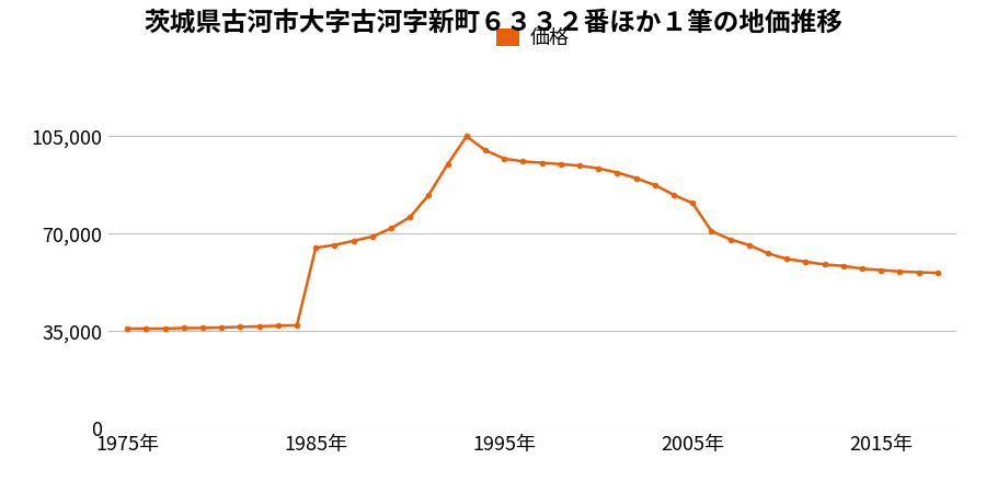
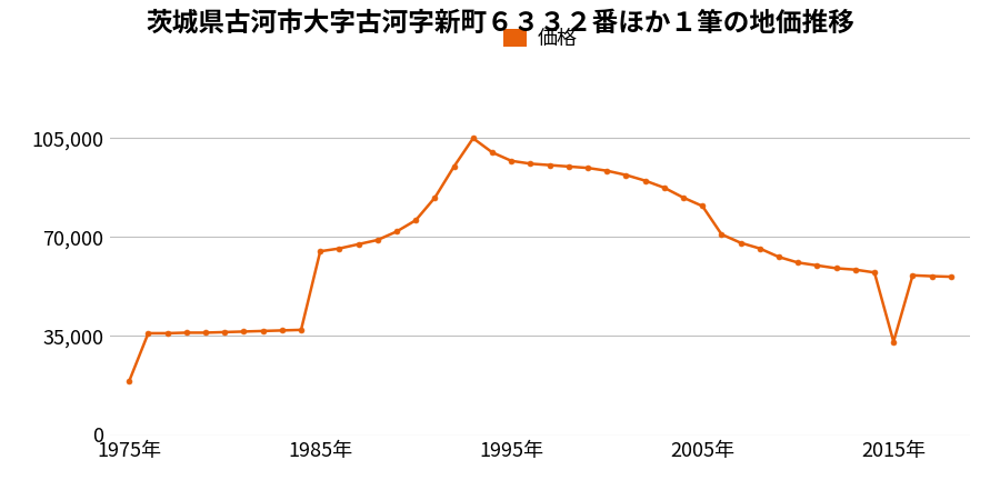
1975年: 36,000 -> 19,000
2015年: 57,000 -> 33,000
